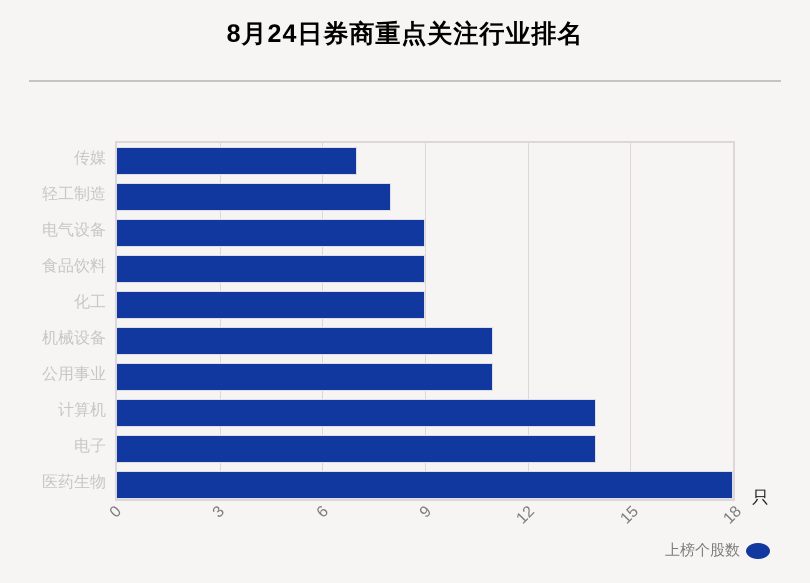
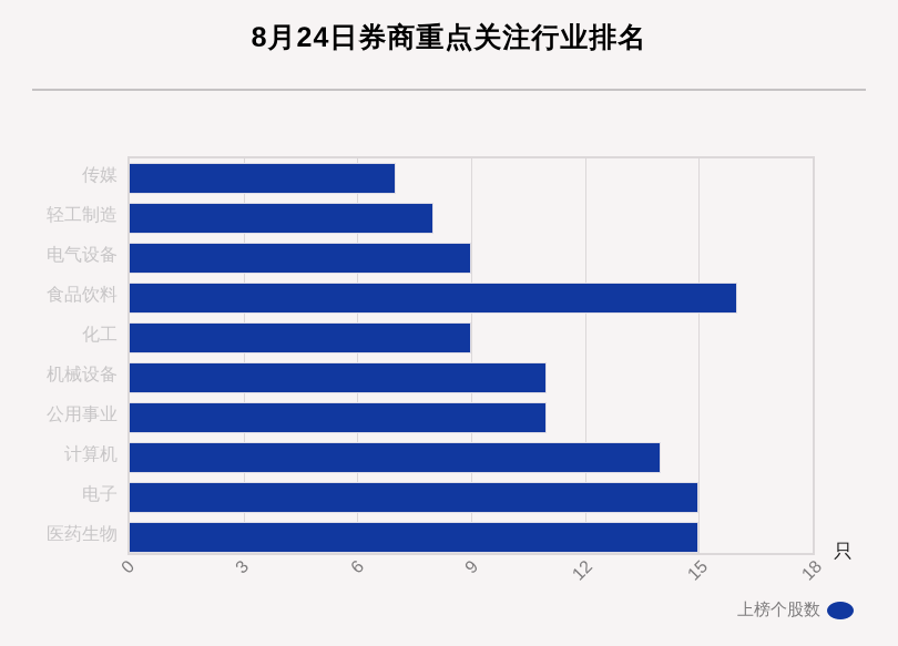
食品饮料: 9 -> 16
电子: 14 -> 15
医药生物: 18 -> 15
